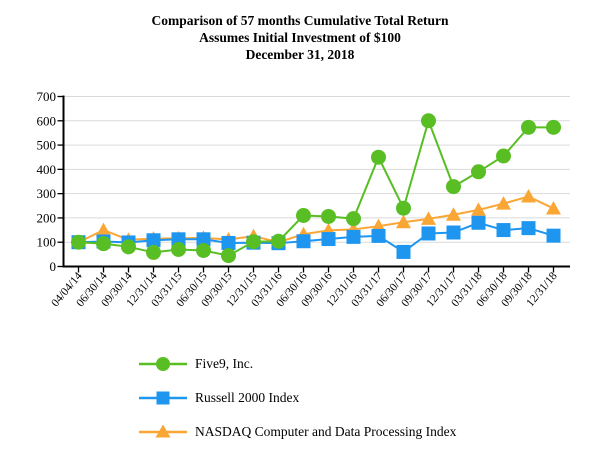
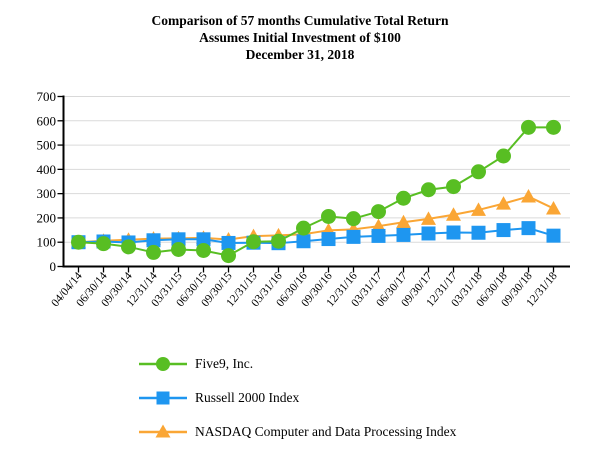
NASDAQ Computer and Data Processing Index/06/30/14: 150 -> 110
NASDAQ Computer and Data Processing Index/03/31/16: 100 -> 130
Five9, Inc./06/30/16: 210 -> 160
Five9, Inc./03/31/17: 450 -> 230
Five9, Inc./06/30/17: 240 -> 280
Russell 2000 Index/06/30/17: 60 -> 130
Five9, Inc./09/30/17: 600 -> 320
Russell 2000 Index/03/31/18: 180 -> 140
